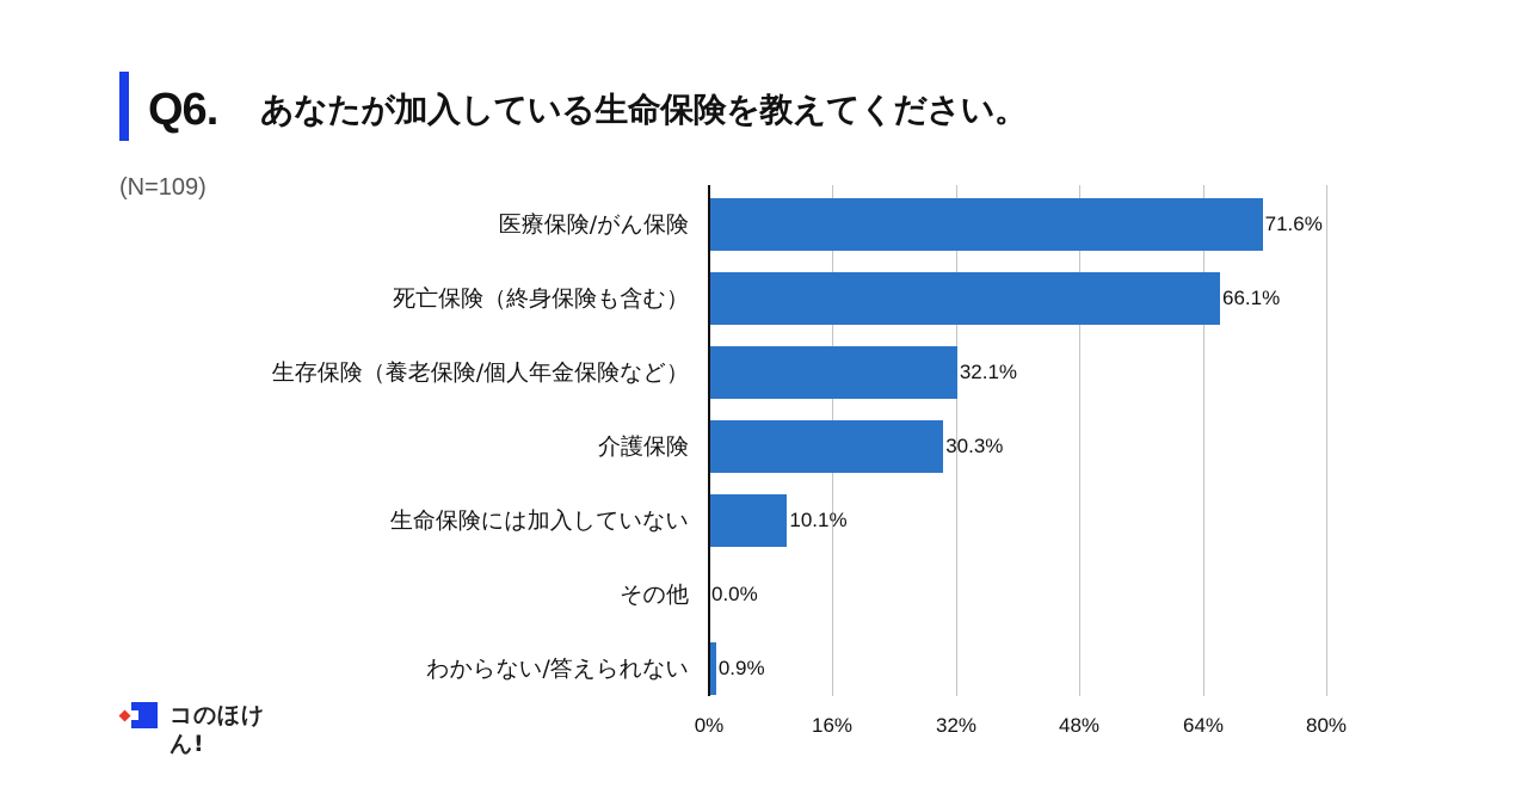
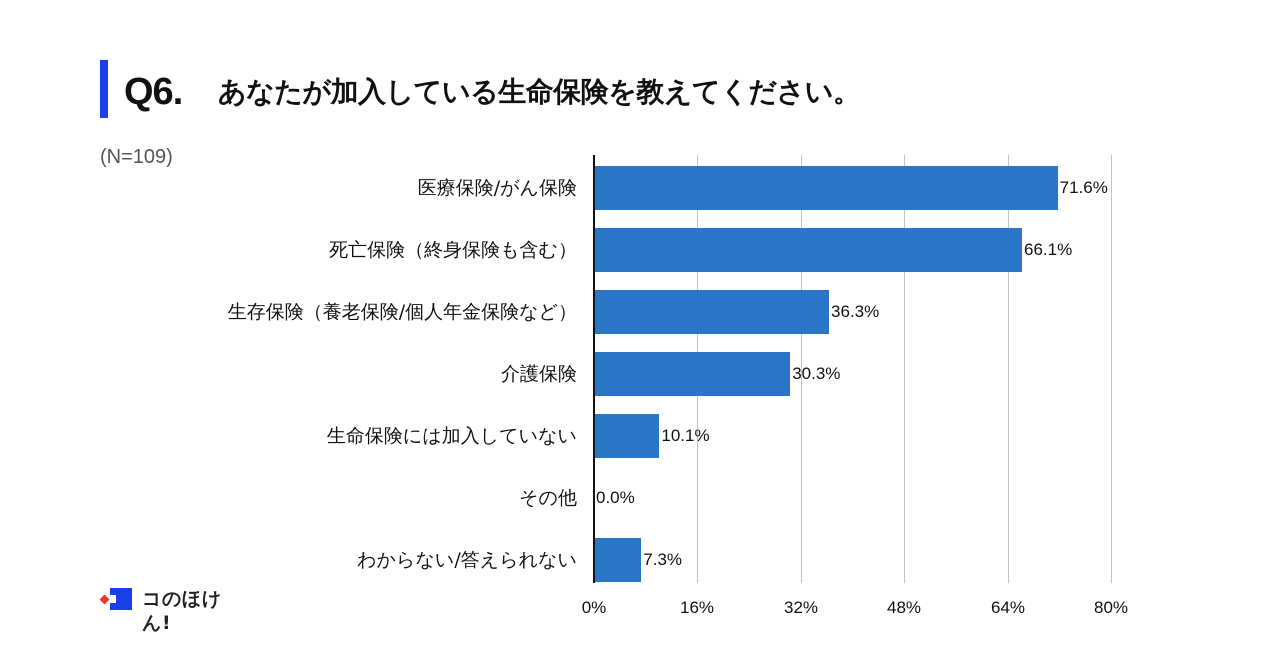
生存保険（養老保険/個人年金保険など）: 32.1% -> 36.3%
わからない/答えられない: 0.9% -> 7.3%
